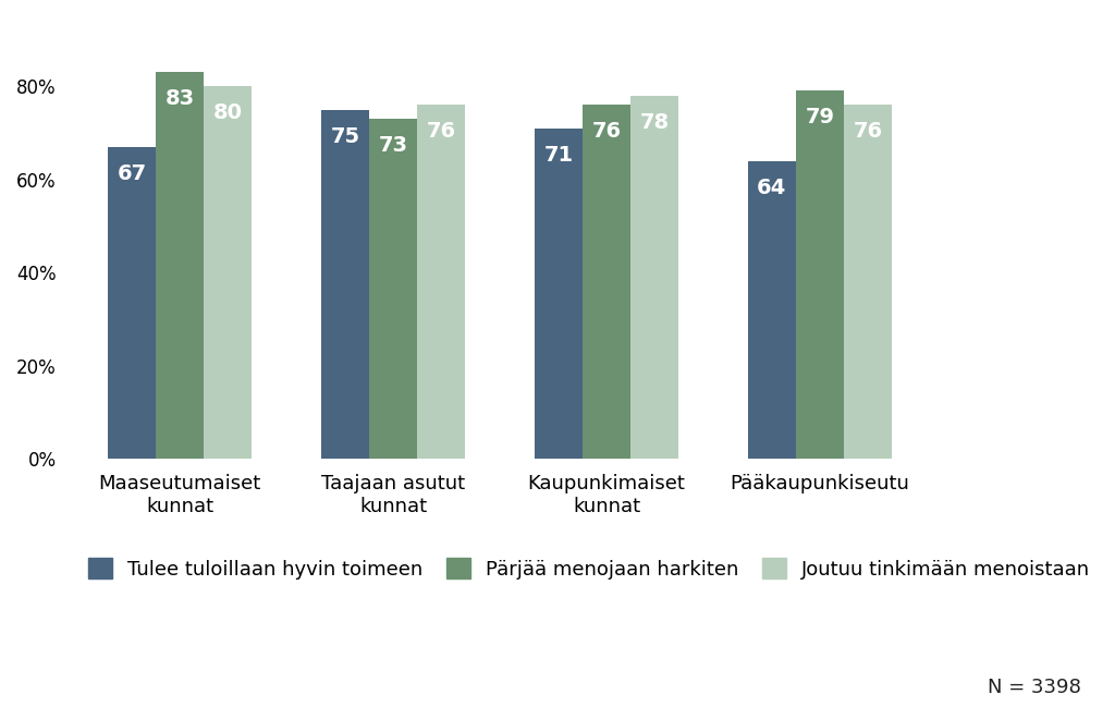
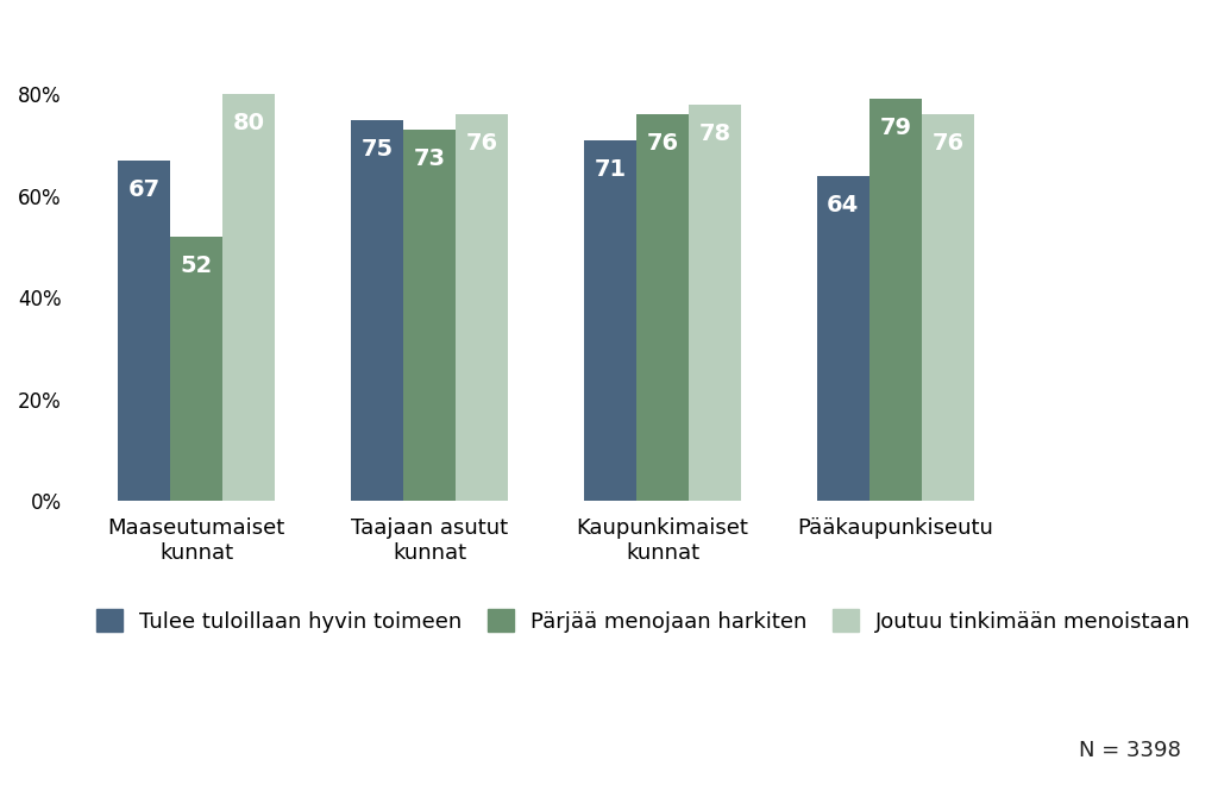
Pärjää menojaan harkiten/Maaseutumaiset kunnat: 83 -> 52
